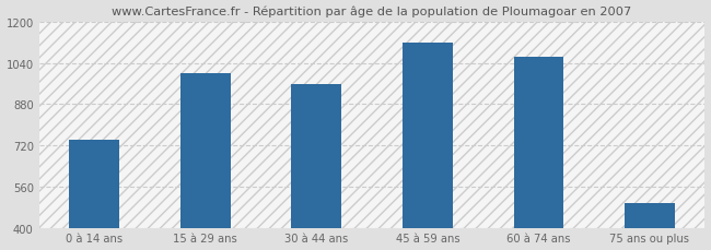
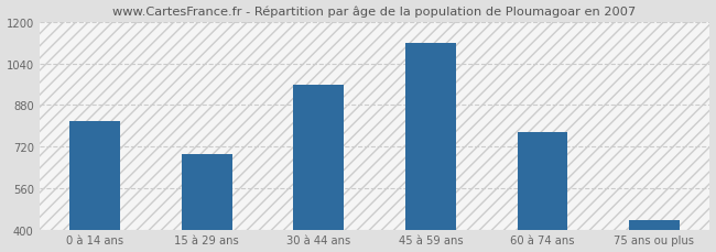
0 à 14 ans: 740 -> 820
15 à 29 ans: 1000 -> 690
60 à 74 ans: 1065 -> 775
75 ans ou plus: 495 -> 435
